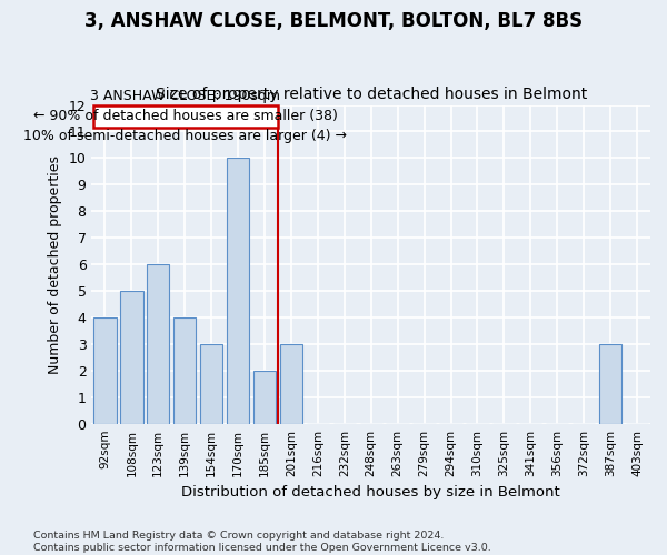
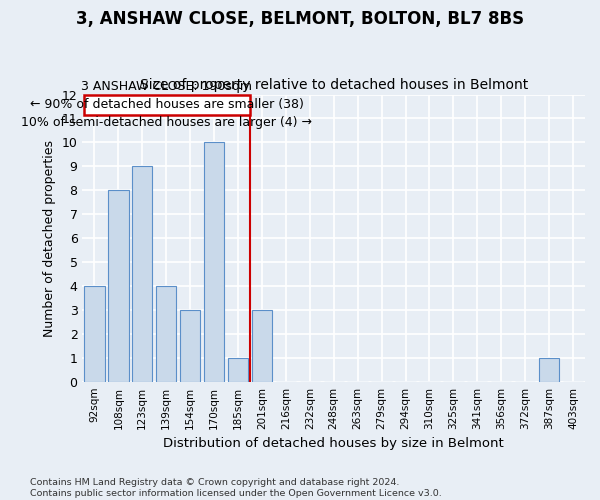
108sqm: 5 -> 8
123sqm: 6 -> 9
185sqm: 2 -> 1
387sqm: 3 -> 1
